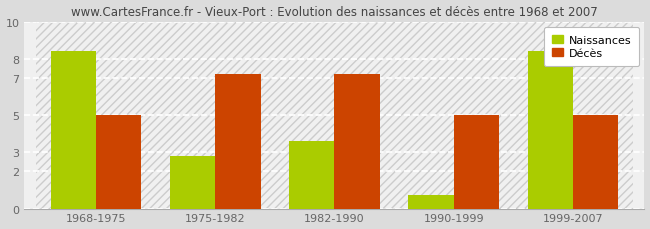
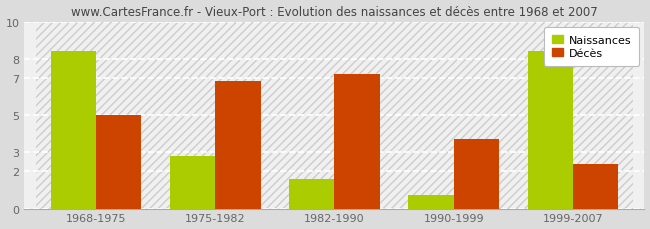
Décès/1975-1982: 7.2 -> 6.8
Naissances/1982-1990: 3.6 -> 1.6
Décès/1990-1999: 5.0 -> 3.7
Décès/1999-2007: 5.0 -> 2.4
